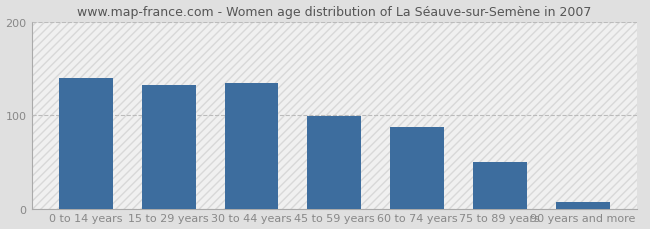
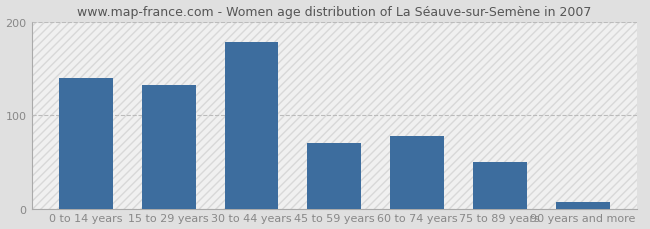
30 to 44 years: 134 -> 178
45 to 59 years: 99 -> 70
60 to 74 years: 87 -> 78
